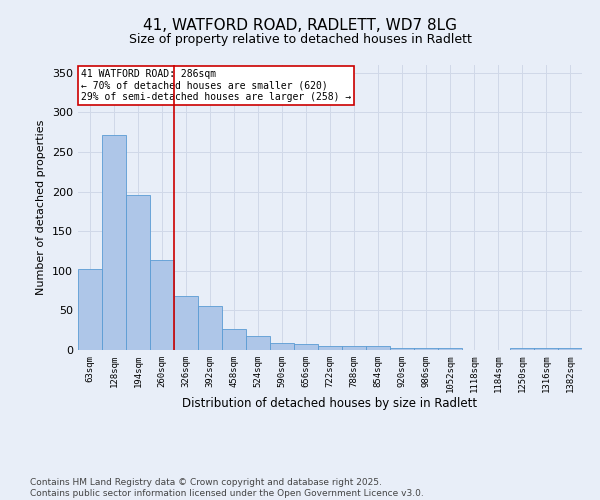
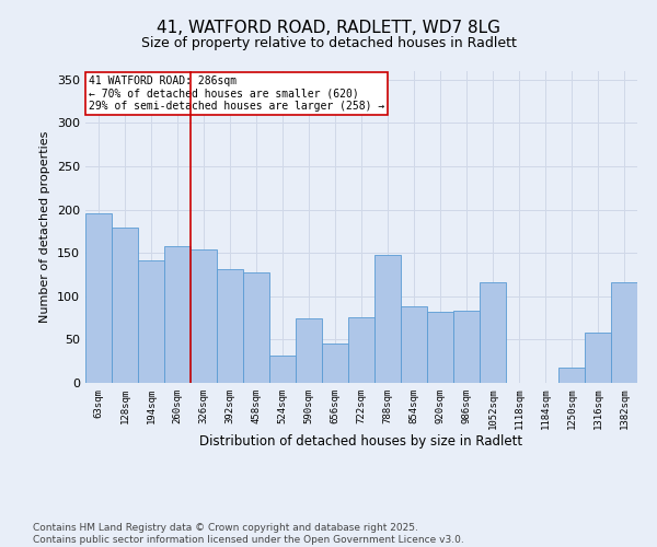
63sqm: 102 -> 196
128sqm: 271 -> 180
194sqm: 196 -> 142
260sqm: 114 -> 158
326sqm: 68 -> 154
392sqm: 55 -> 132
458sqm: 26 -> 128
524sqm: 18 -> 32
590sqm: 9 -> 74
656sqm: 8 -> 46
722sqm: 5 -> 76
788sqm: 5 -> 148
854sqm: 5 -> 88
920sqm: 2 -> 82
986sqm: 3 -> 84
1052sqm: 2 -> 116
1250sqm: 3 -> 18
1316sqm: 2 -> 58
1382sqm: 2 -> 116
